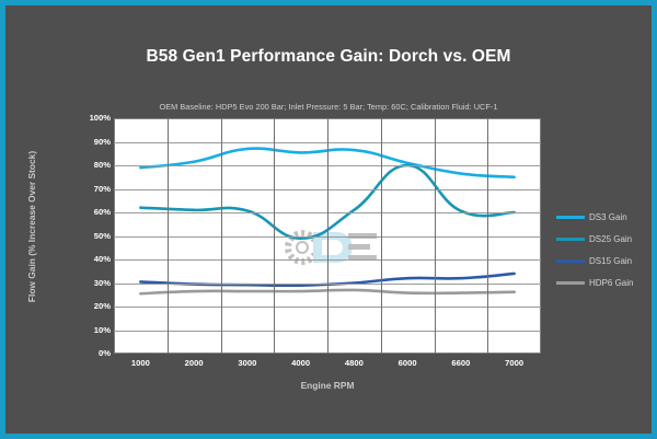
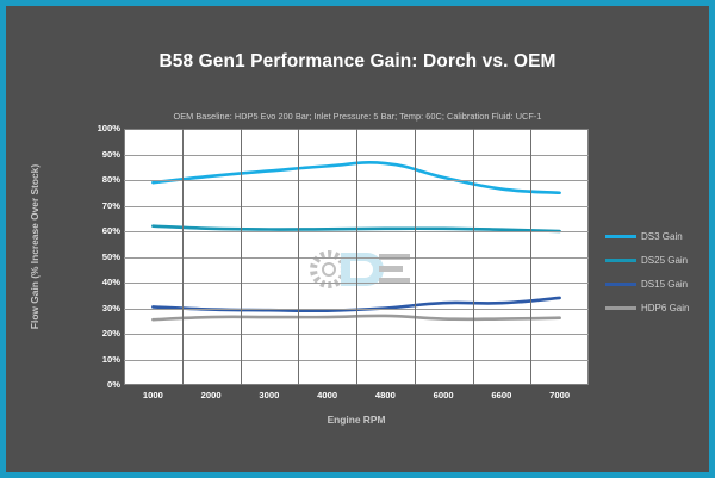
DS3 Gain/3000: 87% -> 84%
DS25 Gain/4000: 49% -> 61%
DS25 Gain/6000: 80% -> 61%
